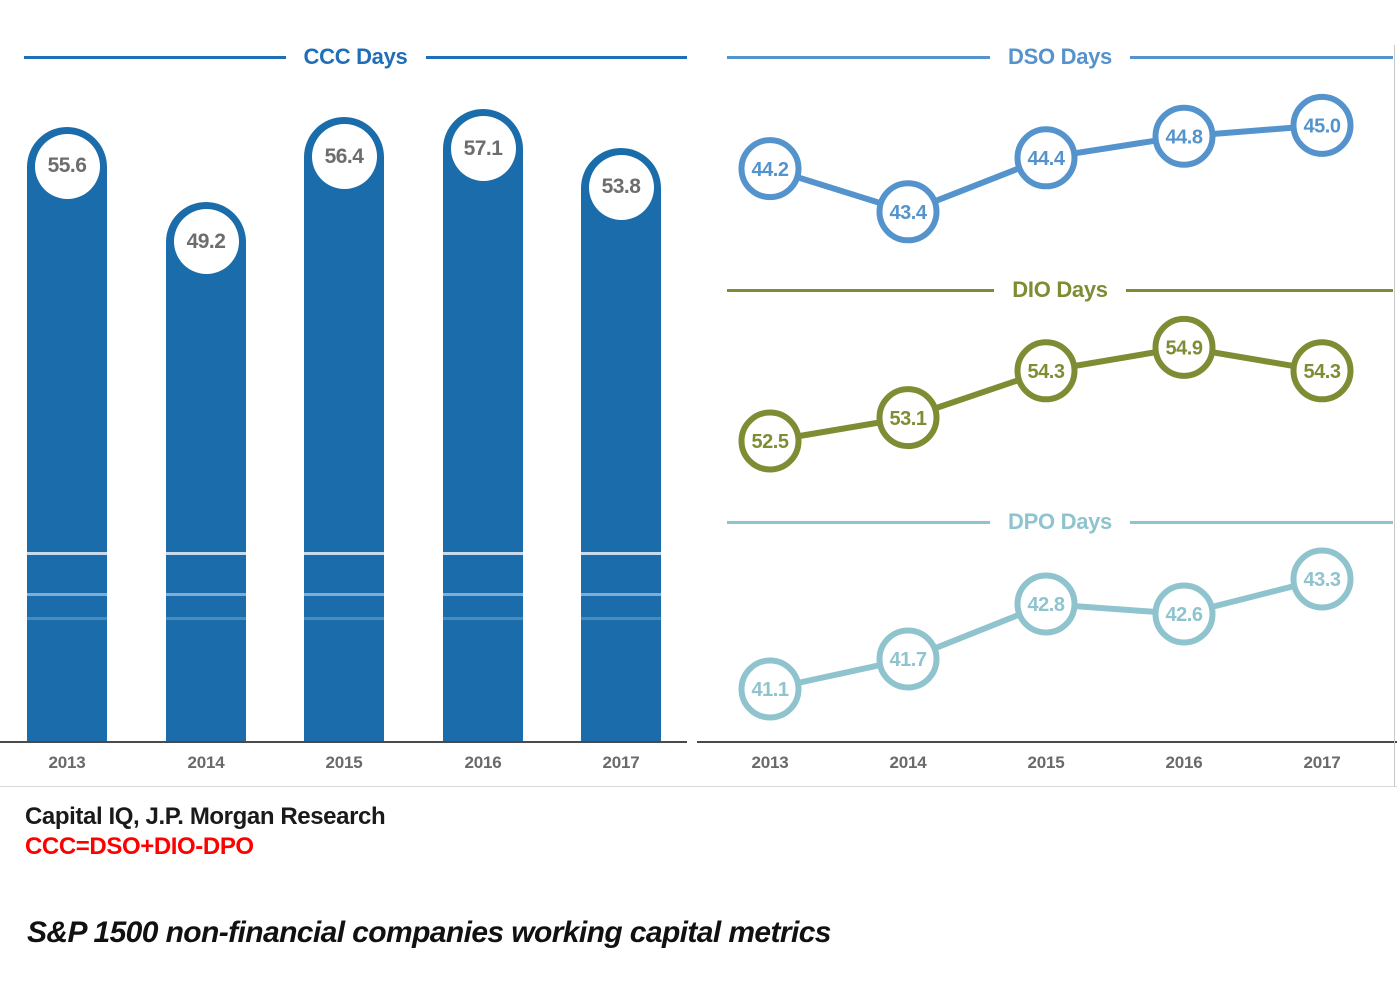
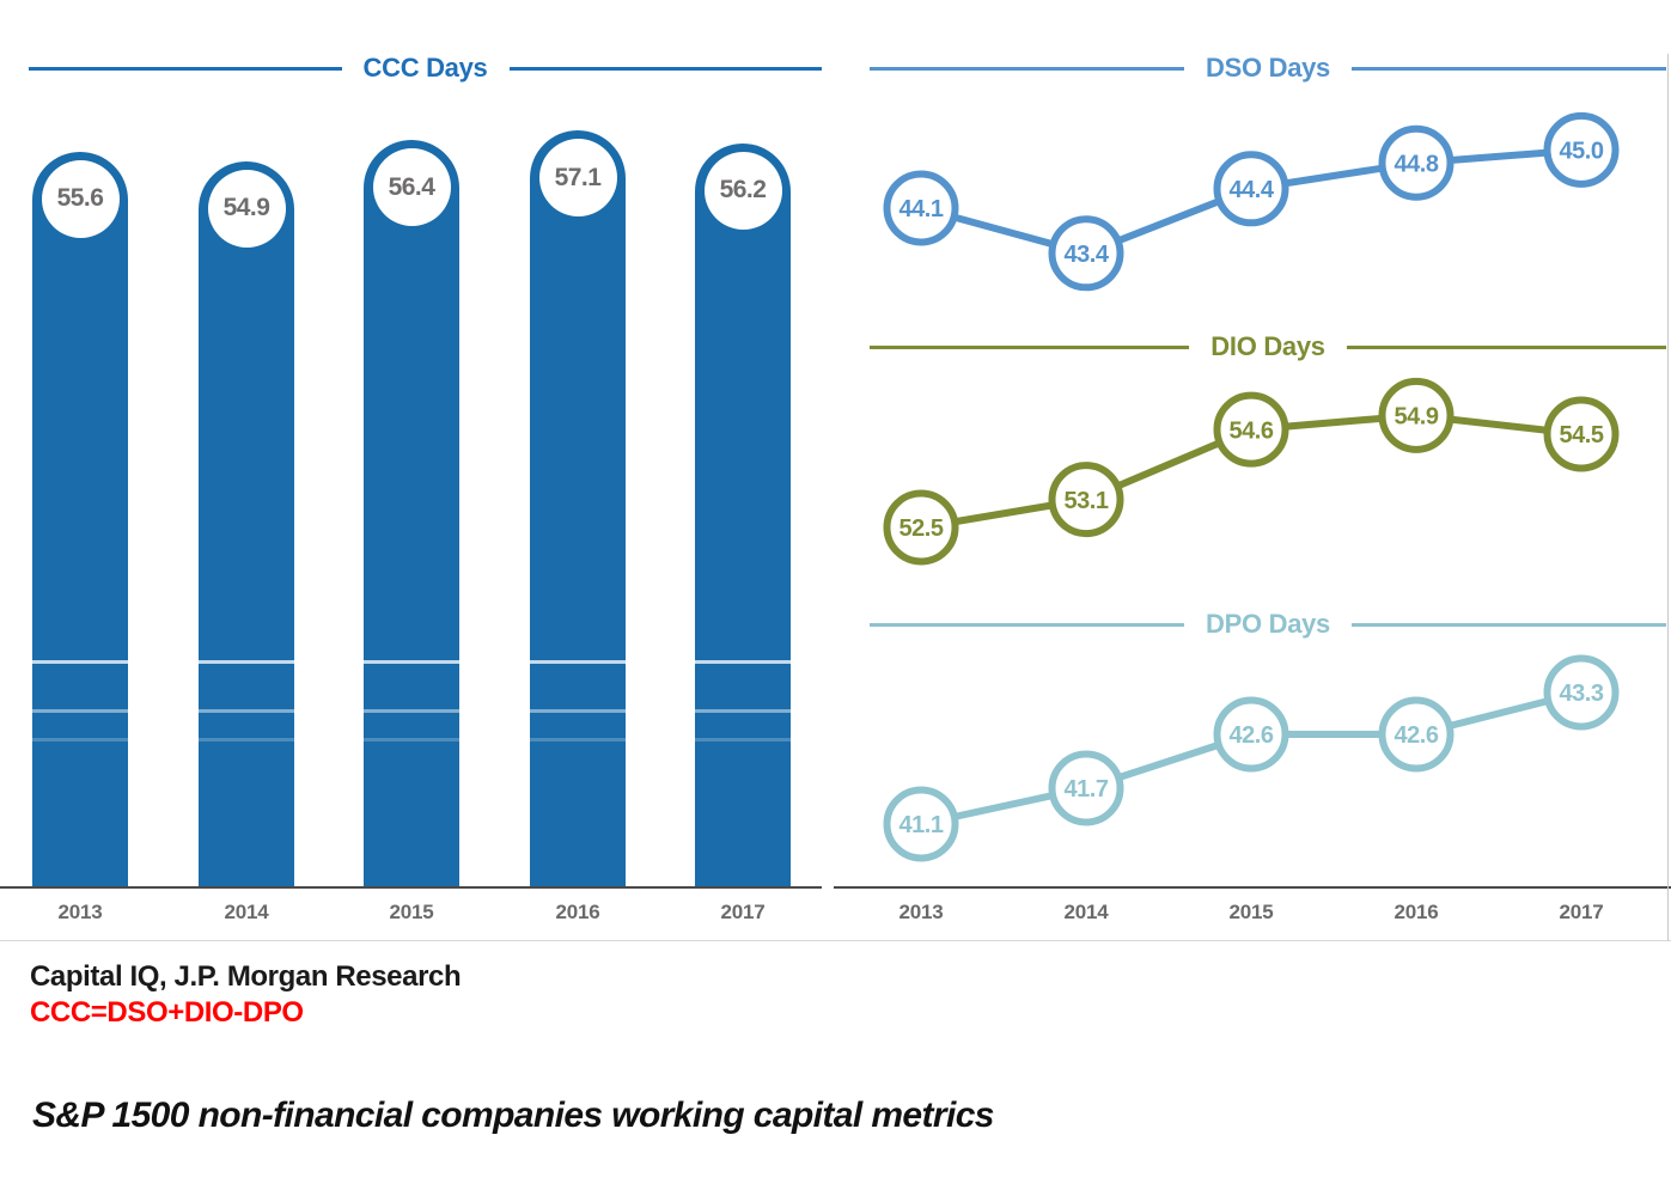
CCC Days/2014: 49.2 -> 54.9
CCC Days/2017: 53.8 -> 56.2
DSO Days/2013: 44.2 -> 44.1
DIO Days/2015: 54.3 -> 54.6
DIO Days/2017: 54.3 -> 54.5
DPO Days/2015: 42.8 -> 42.6
